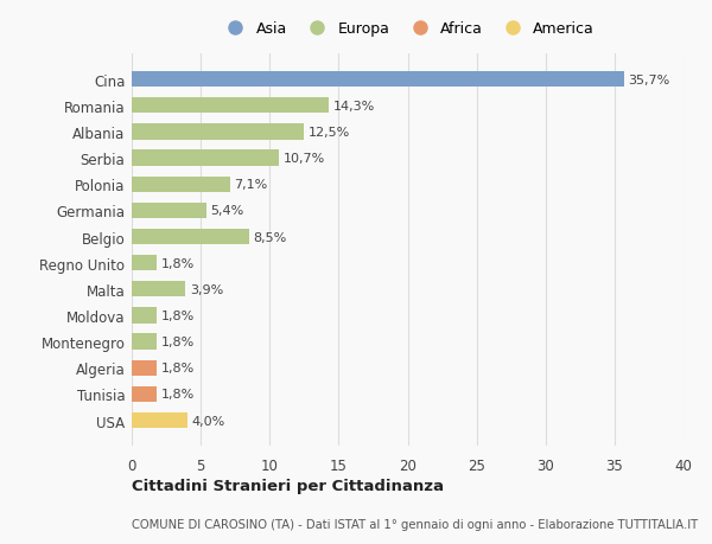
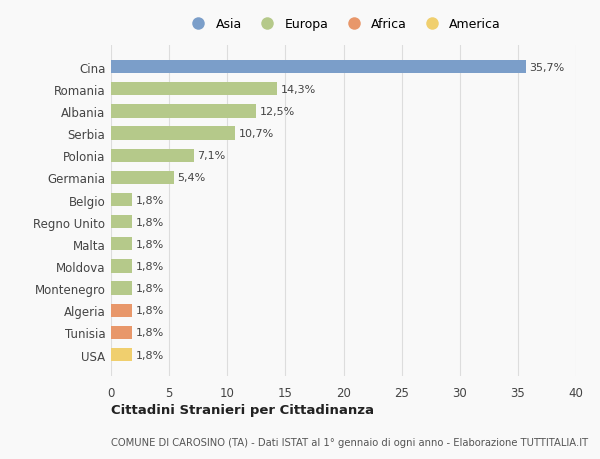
Belgio: 8,5% -> 1,8%
Malta: 3,9% -> 1,8%
USA: 4,0% -> 1,8%
